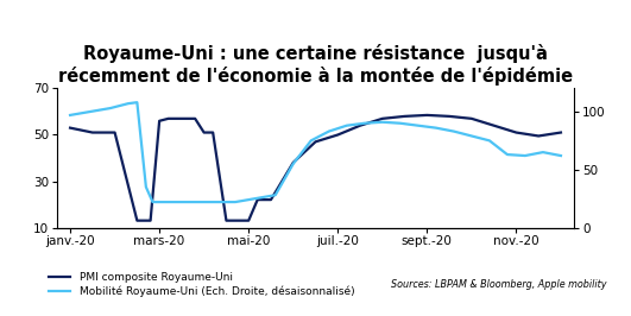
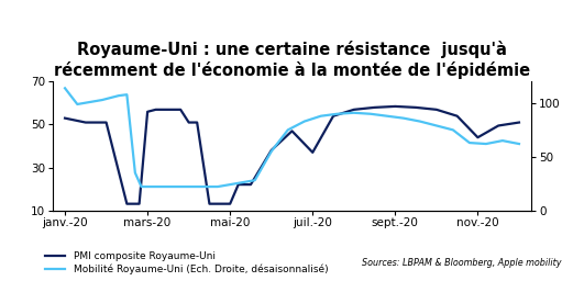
Mobilité Royaume-Uni (Ech. Droite, désaisonnalisé)/janv.-20: 97 -> 114
PMI composite Royaume-Uni/juil.-20: 50 -> 37
PMI composite Royaume-Uni/nov.-20: 51 -> 44
